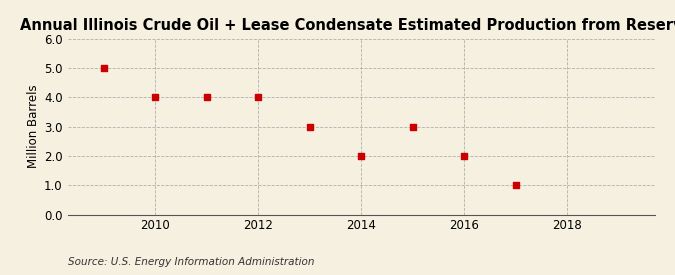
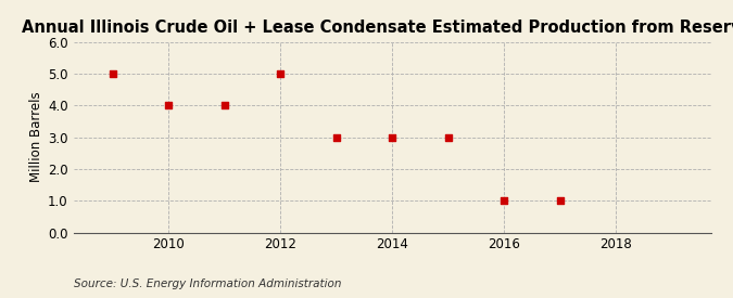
2012: 4 -> 5
2014: 2 -> 3
2016: 2 -> 1
